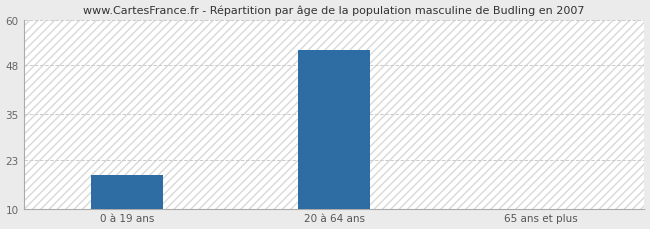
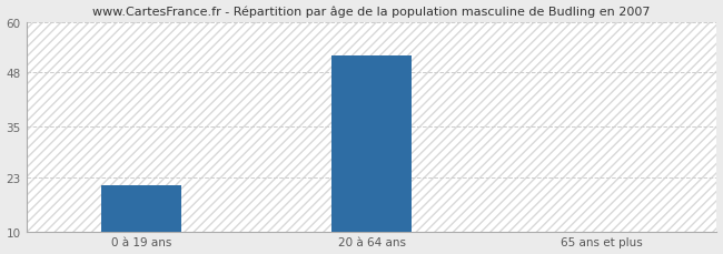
0 à 19 ans: 19 -> 21
